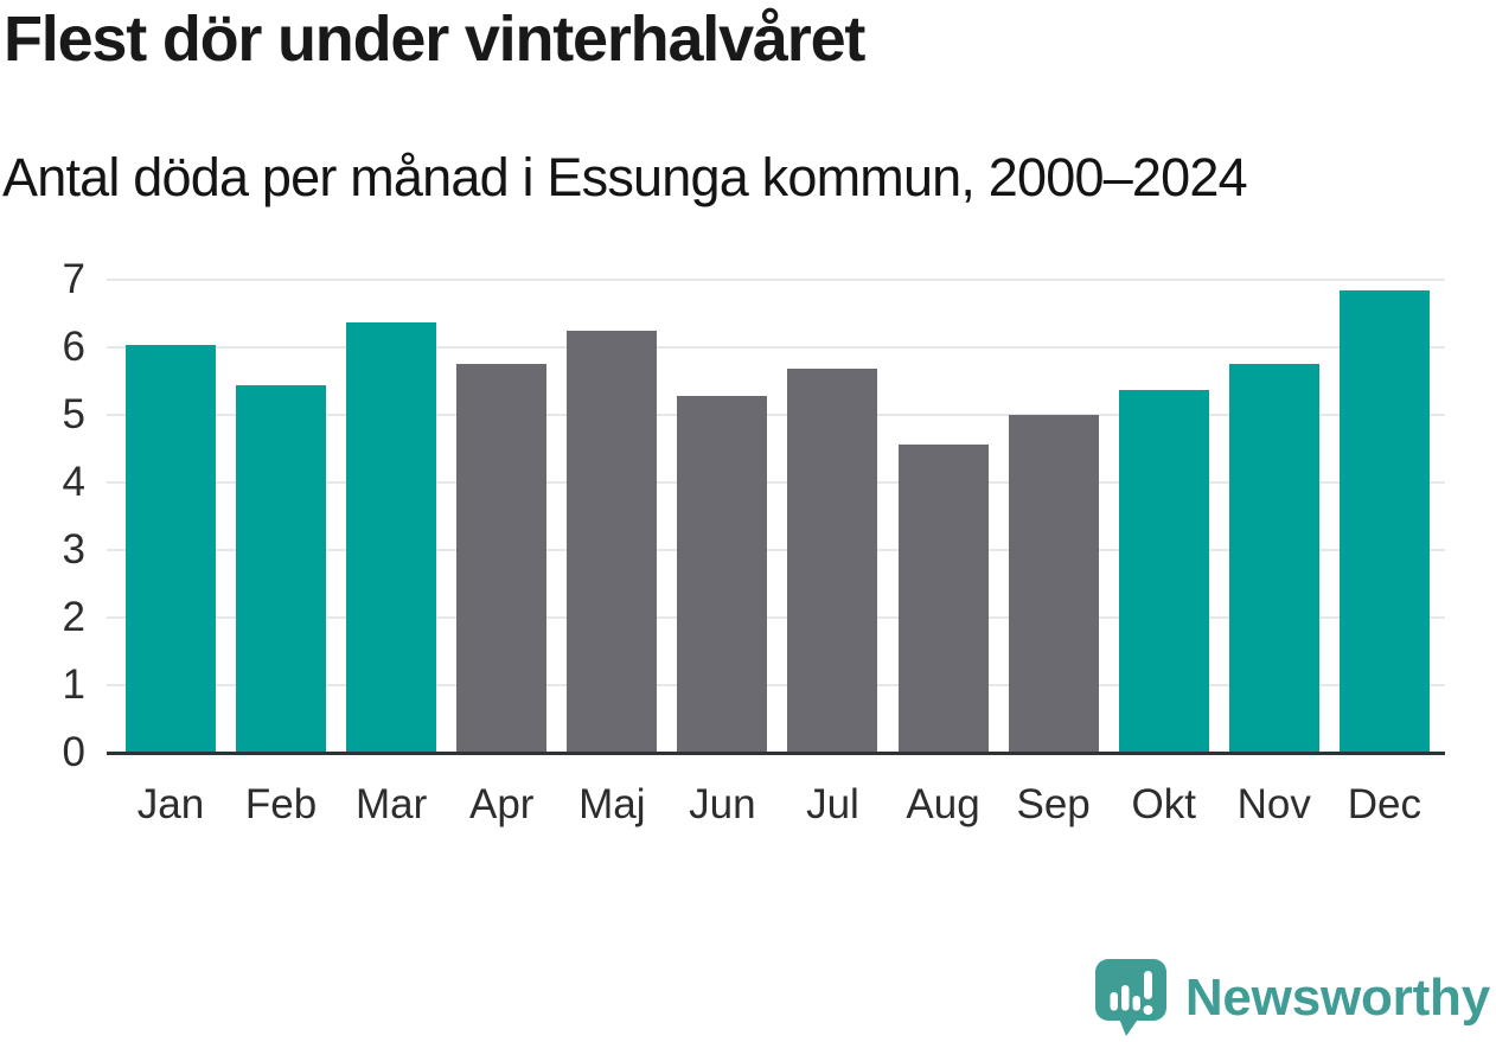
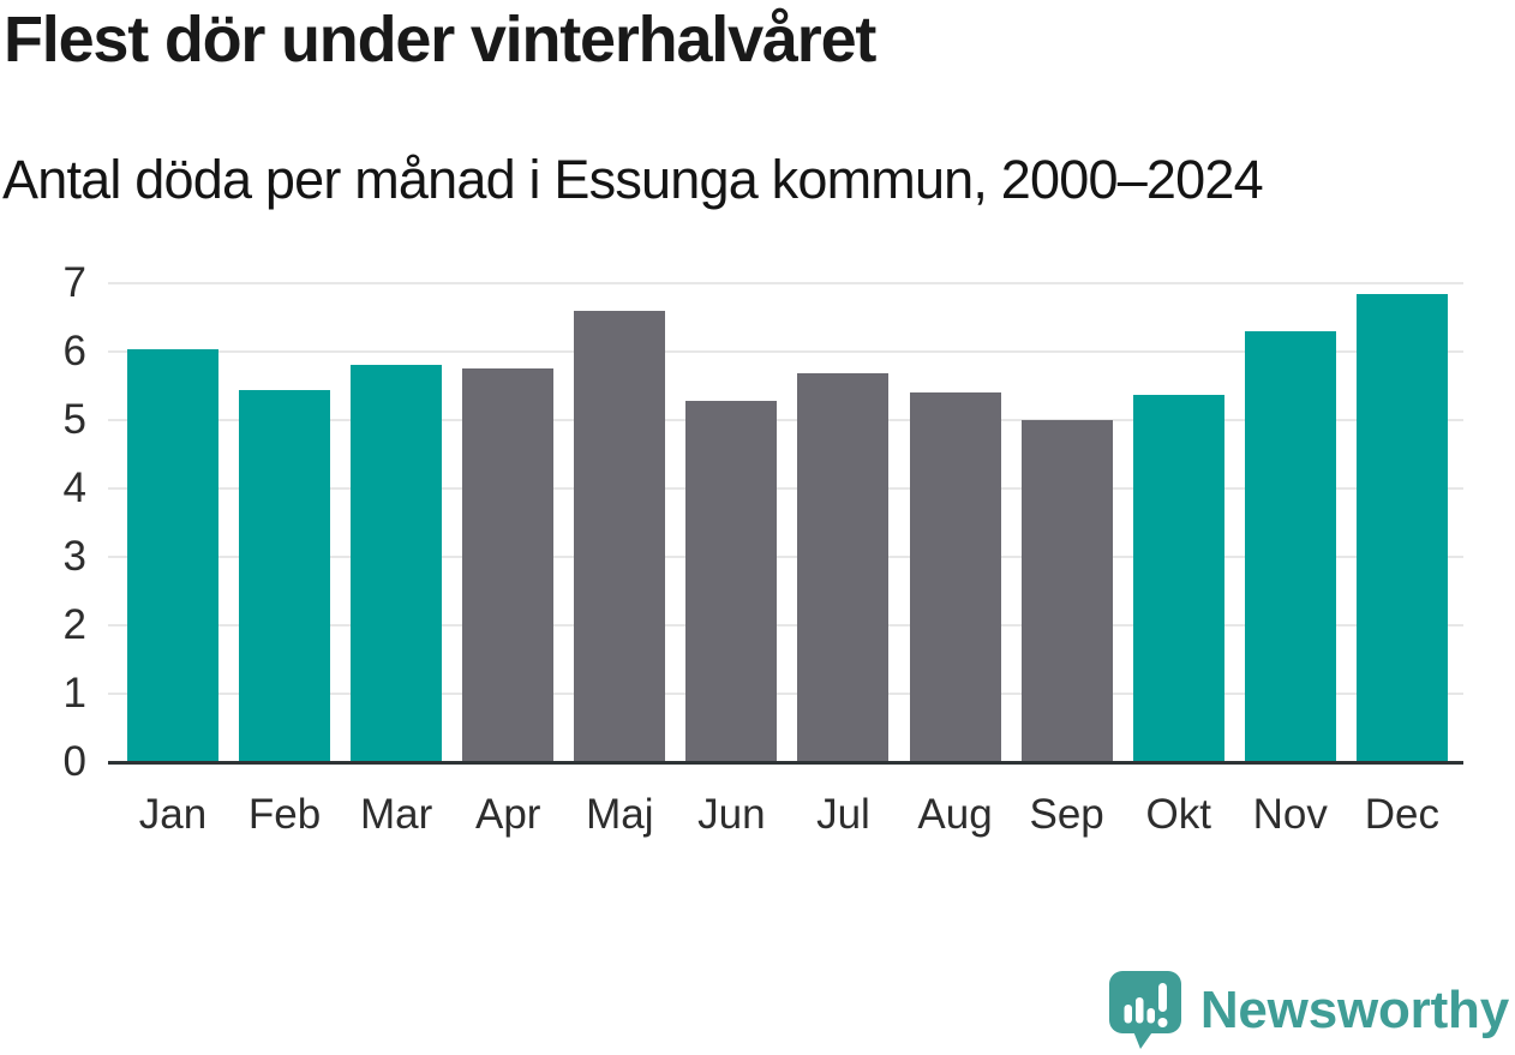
Mar: 6.4 -> 5.8
Maj: 6.2 -> 6.6
Aug: 4.6 -> 5.4
Nov: 5.8 -> 6.3
